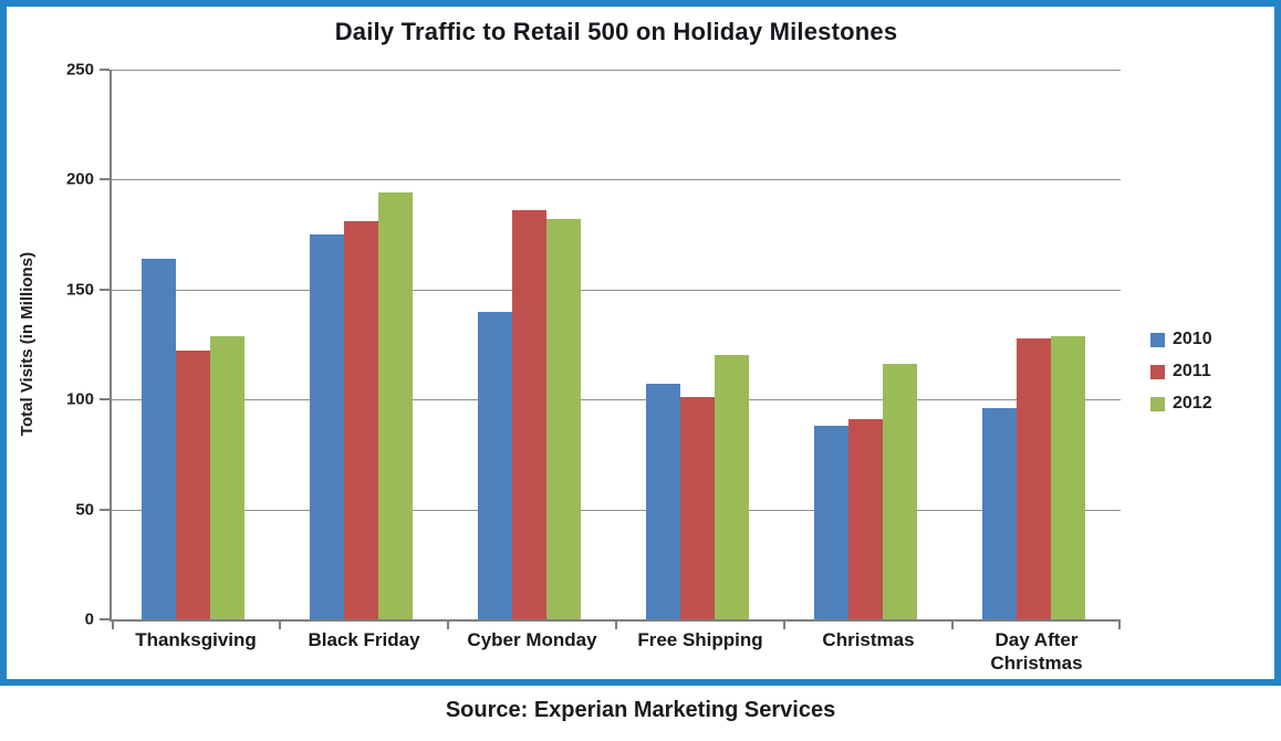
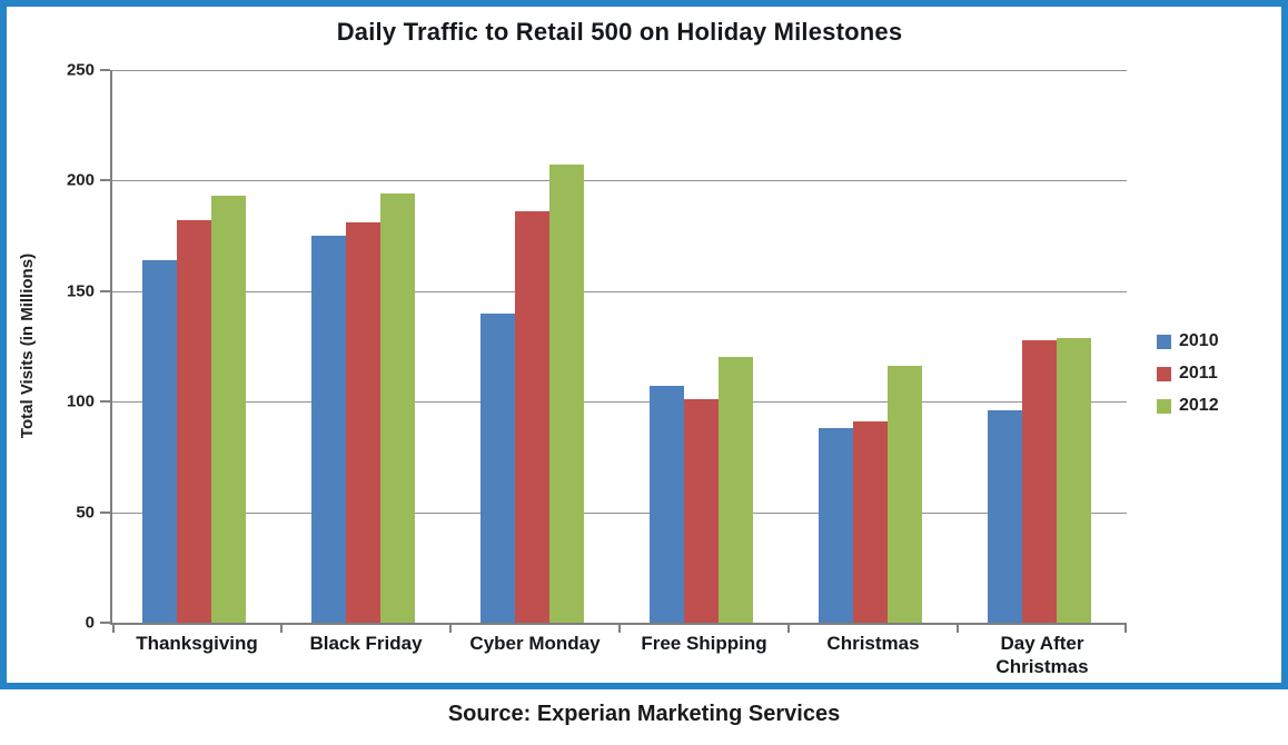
2011/Thanksgiving: 122 -> 182
2012/Thanksgiving: 129 -> 193
2012/Cyber Monday: 182 -> 207
